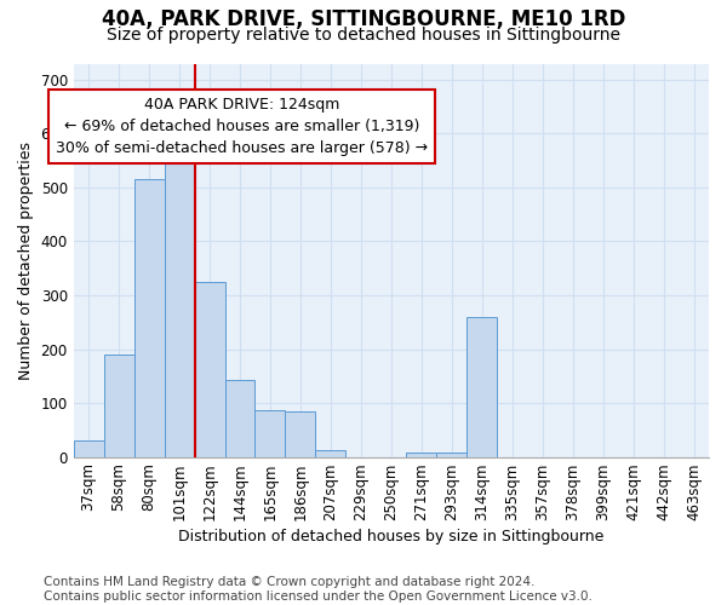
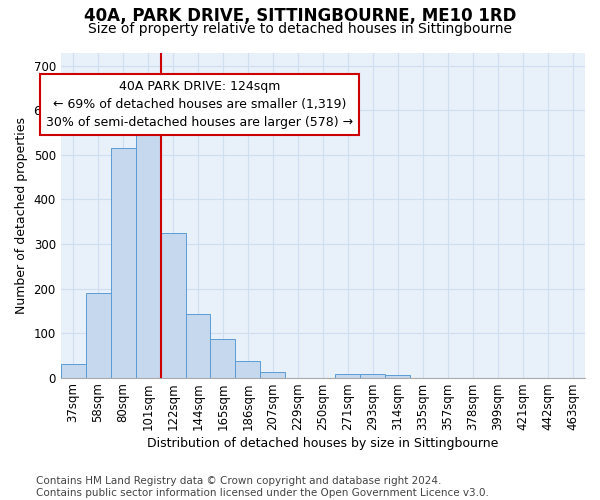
186sqm: 85 -> 38
314sqm: 260 -> 5
